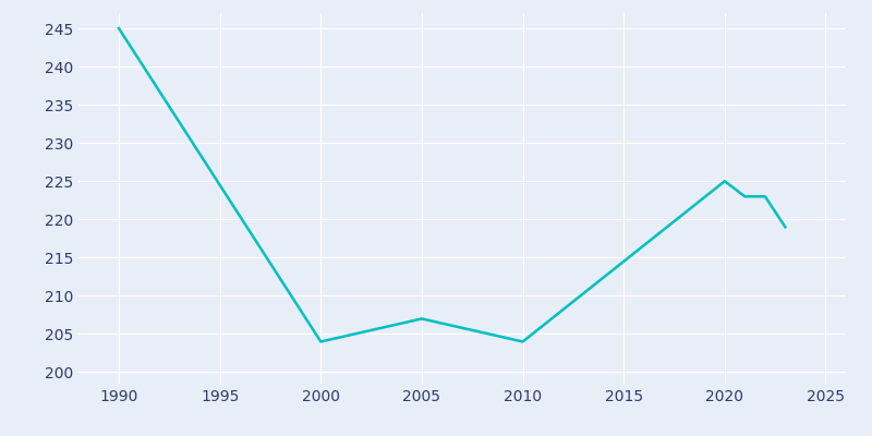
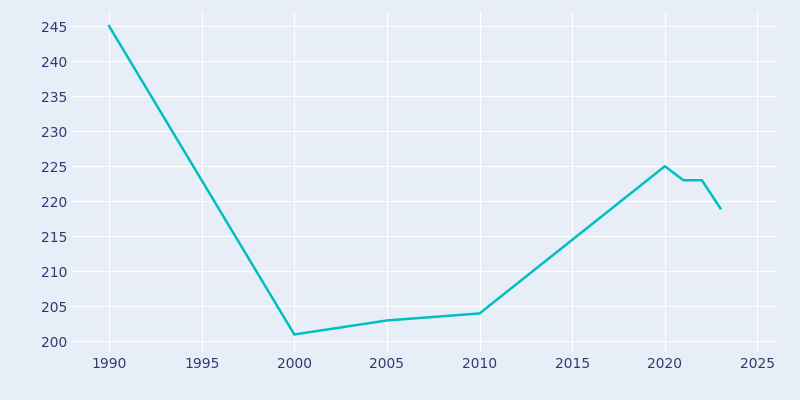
2000: 204 -> 201
2005: 207 -> 203
